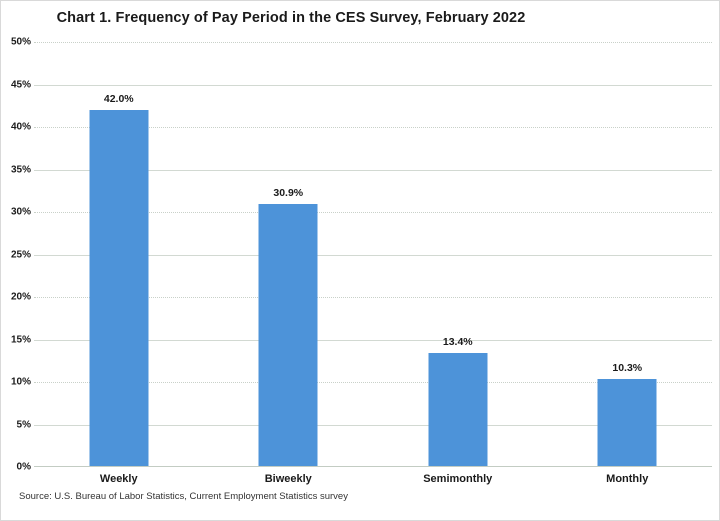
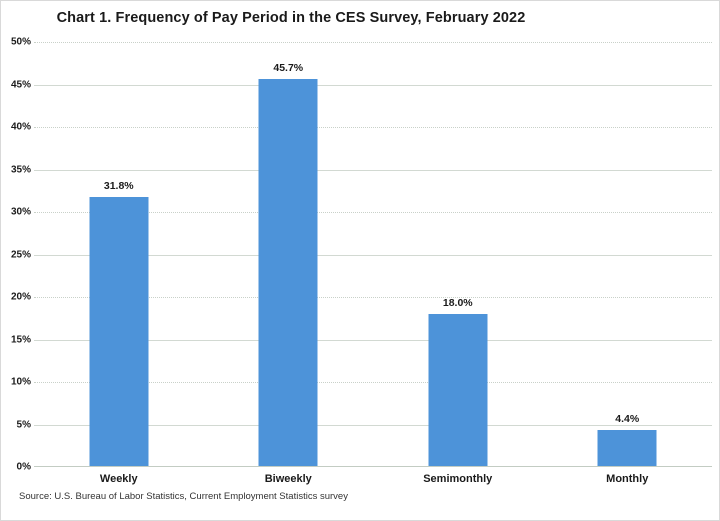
Weekly: 42.0% -> 31.8%
Biweekly: 30.9% -> 45.7%
Semimonthly: 13.4% -> 18.0%
Monthly: 10.3% -> 4.4%
